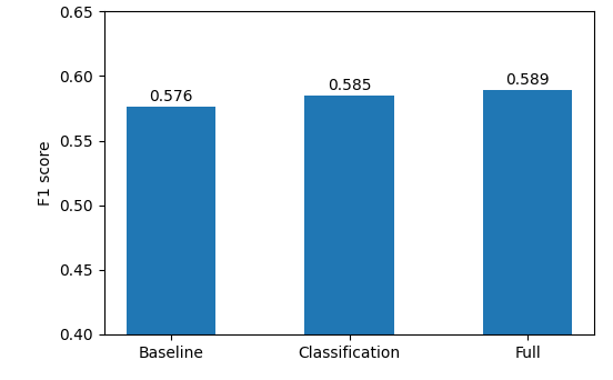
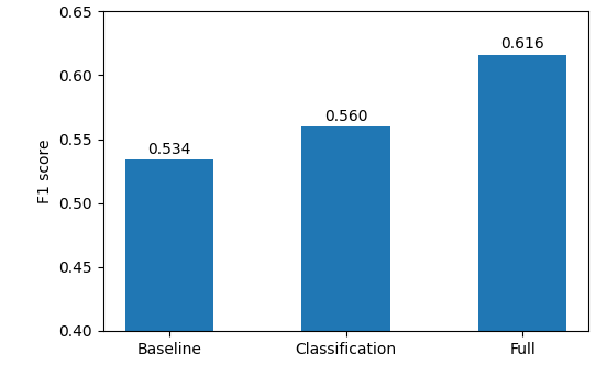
Baseline: 0.576 -> 0.534
Classification: 0.585 -> 0.560
Full: 0.589 -> 0.616
